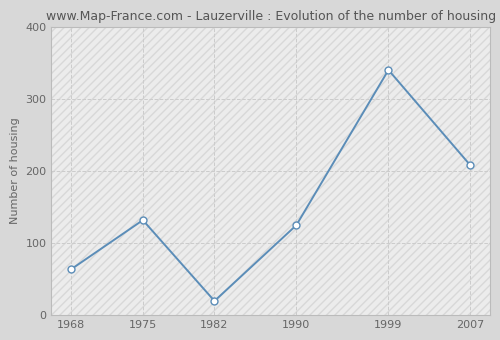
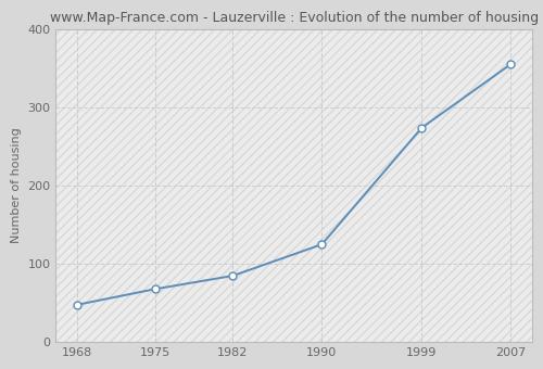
1968: 64 -> 48
1975: 132 -> 68
1982: 20 -> 85
1999: 340 -> 274
2007: 208 -> 355
